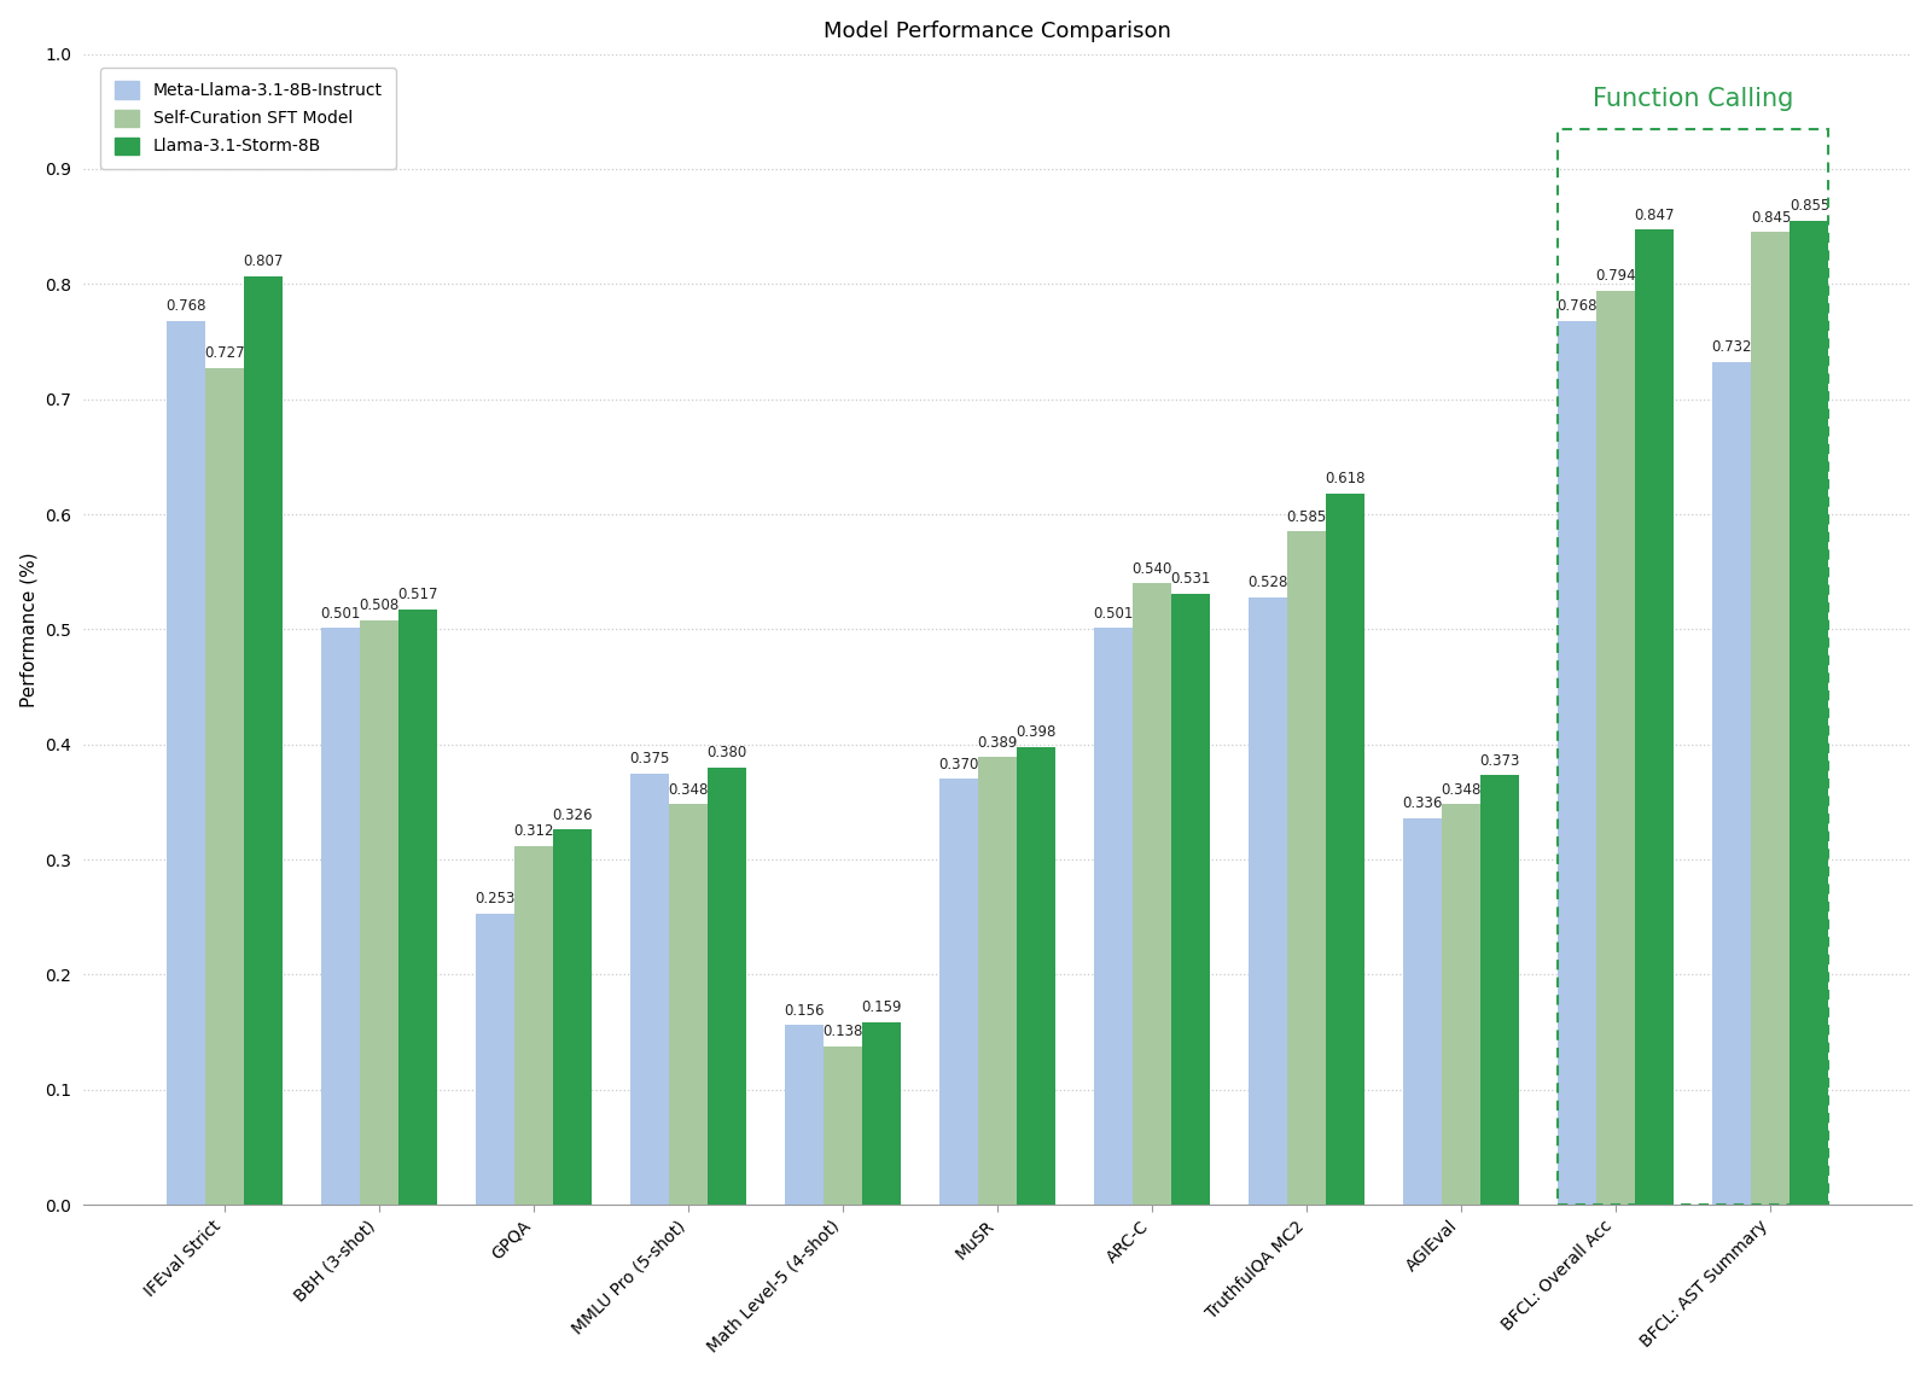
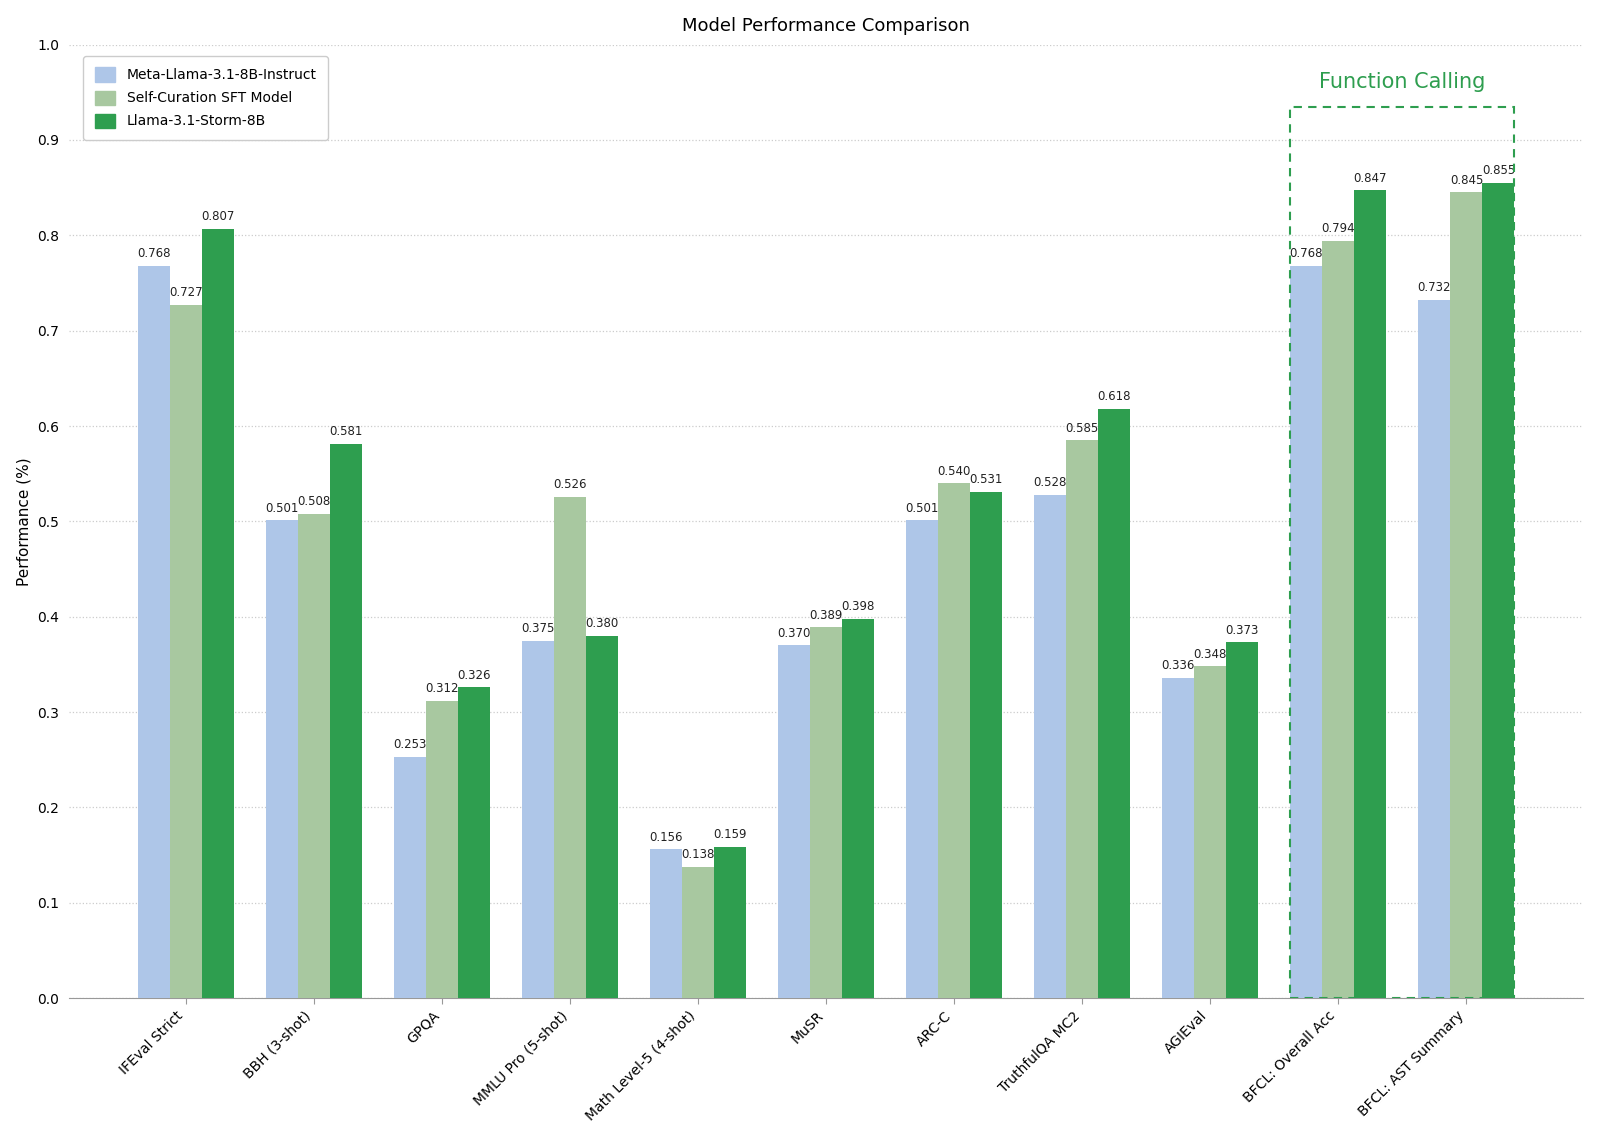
Llama-3.1-Storm-8B/BBH (3-shot): 0.517 -> 0.581
Self-Curation SFT Model/MMLU Pro (5-shot): 0.348 -> 0.526
